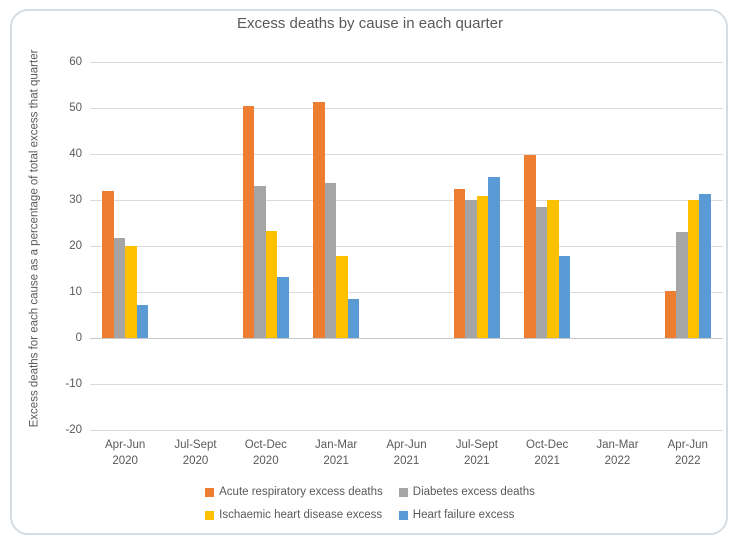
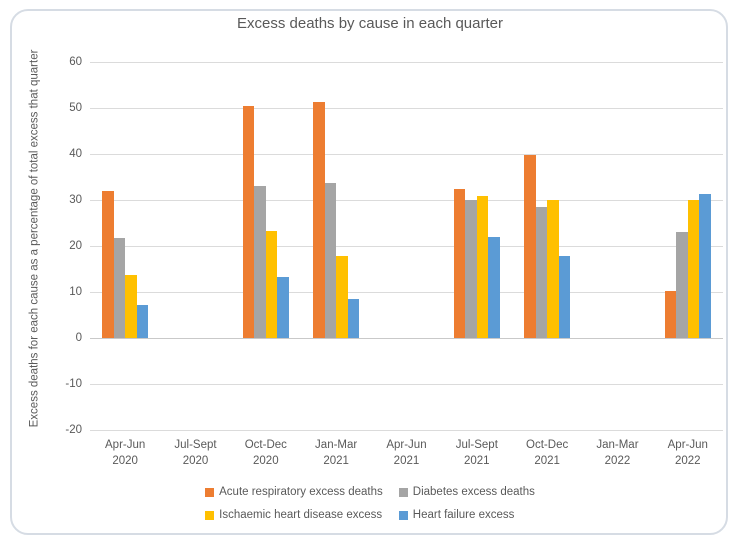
Ischaemic heart disease excess/Apr-Jun 2020: 20 -> 14
Heart failure excess/Jul-Sept 2021: 35 -> 22
